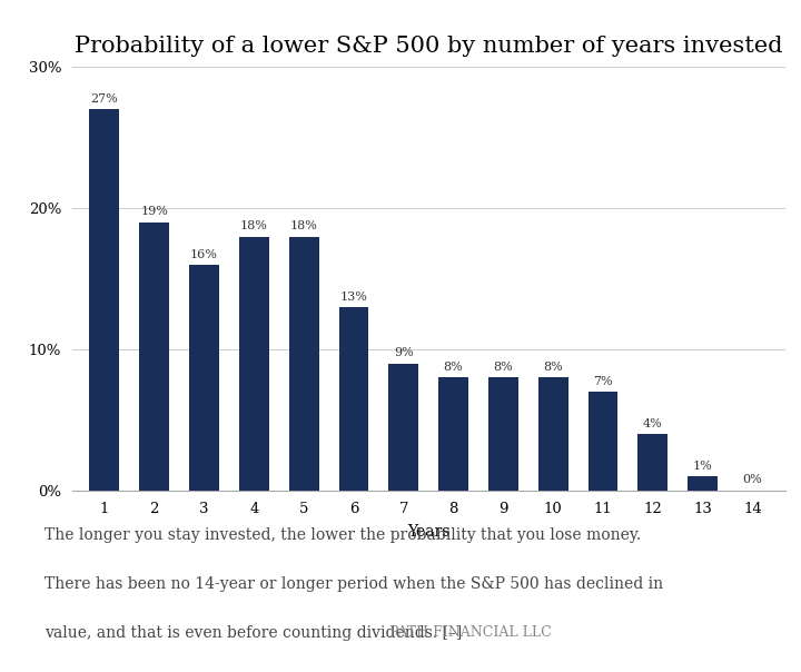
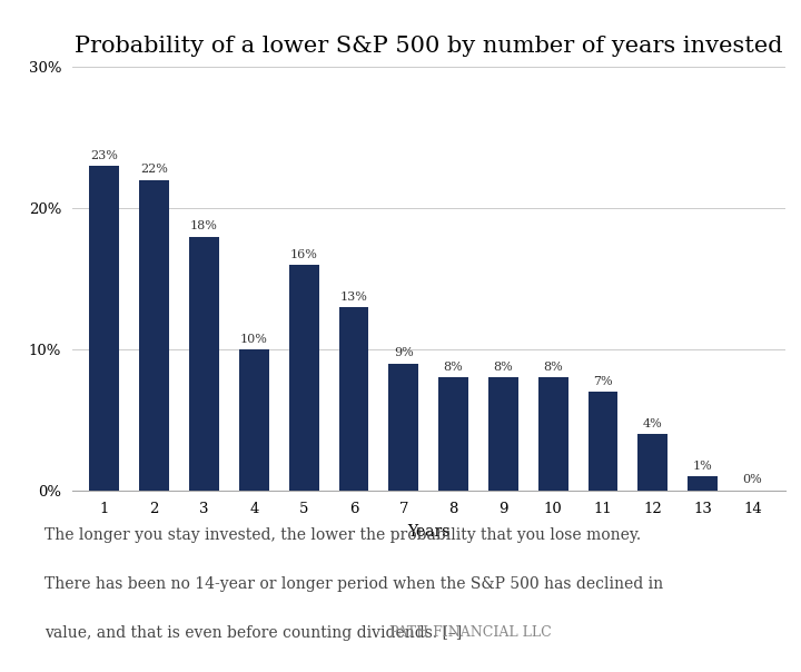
1: 27% -> 23%
2: 19% -> 22%
3: 16% -> 18%
4: 18% -> 10%
5: 18% -> 16%
